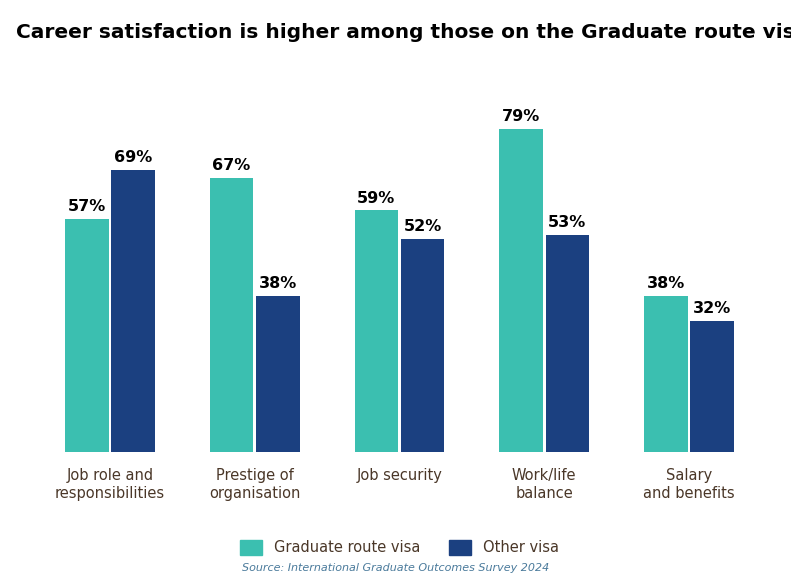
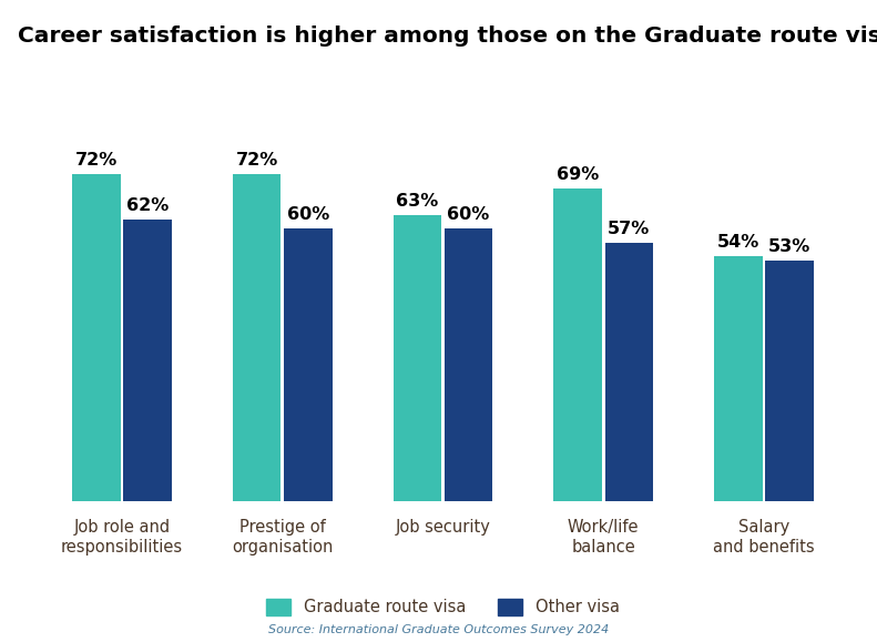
Graduate route visa/Job role and responsibilities: 57% -> 72%
Other visa/Job role and responsibilities: 69% -> 62%
Graduate route visa/Prestige of organisation: 67% -> 72%
Other visa/Prestige of organisation: 38% -> 60%
Graduate route visa/Job security: 59% -> 63%
Other visa/Job security: 52% -> 60%
Graduate route visa/Work/life balance: 79% -> 69%
Other visa/Work/life balance: 53% -> 57%
Graduate route visa/Salary and benefits: 38% -> 54%
Other visa/Salary and benefits: 32% -> 53%
